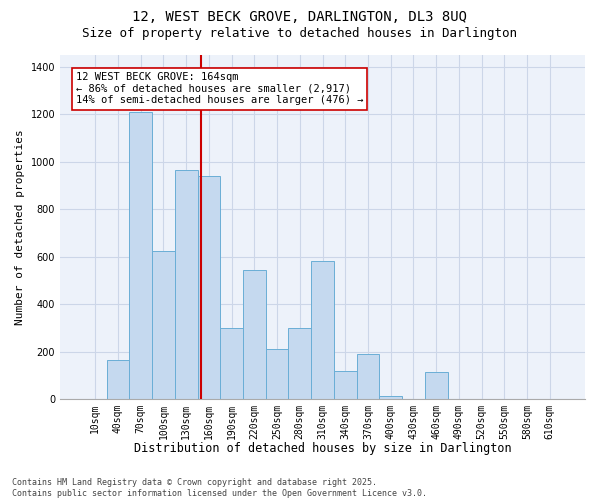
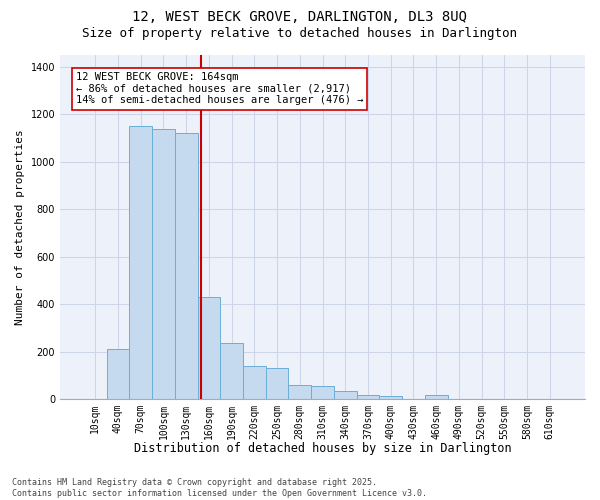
40sqm: 165 -> 210
70sqm: 1210 -> 1150
100sqm: 625 -> 1140
130sqm: 965 -> 1120
160sqm: 940 -> 430
190sqm: 300 -> 235
220sqm: 545 -> 140
250sqm: 210 -> 130
280sqm: 300 -> 60
310sqm: 580 -> 55
340sqm: 120 -> 35
370sqm: 190 -> 18
460sqm: 115 -> 18
